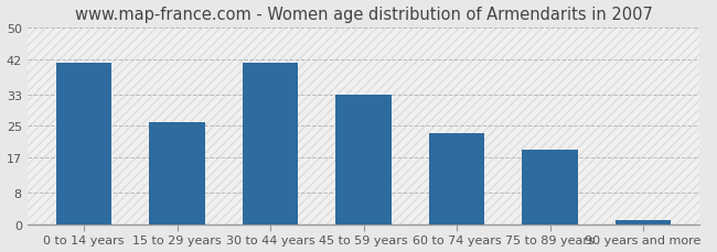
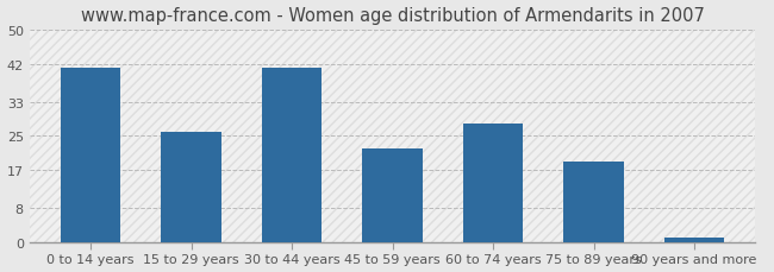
45 to 59 years: 33 -> 22
60 to 74 years: 23 -> 28
